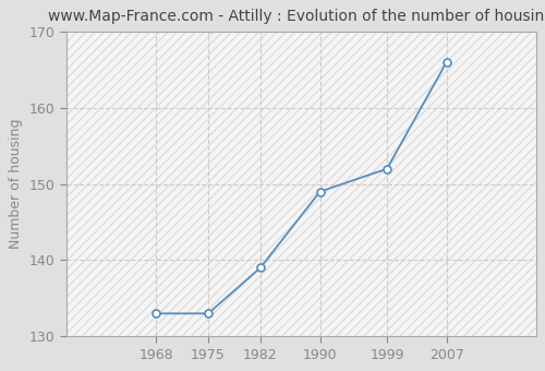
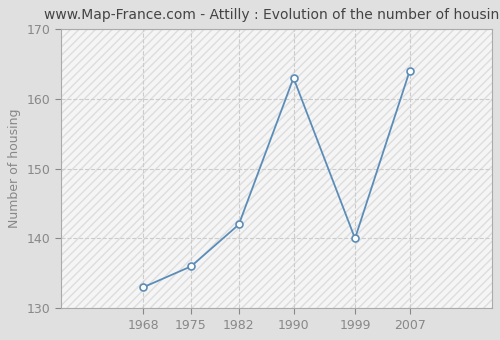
1975: 133 -> 136
1982: 139 -> 142
1990: 149 -> 163
1999: 152 -> 140
2007: 166 -> 164
